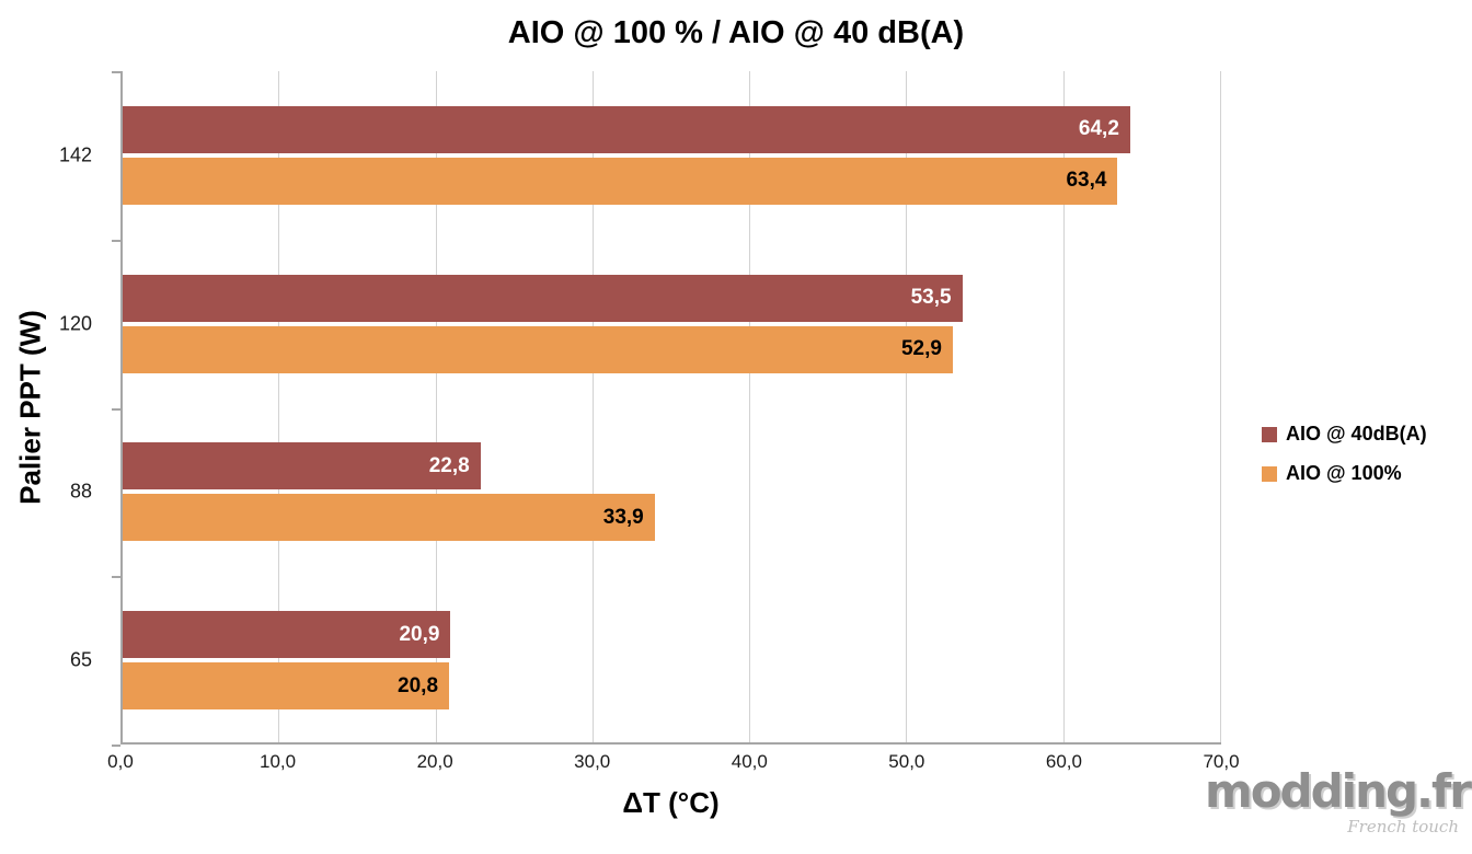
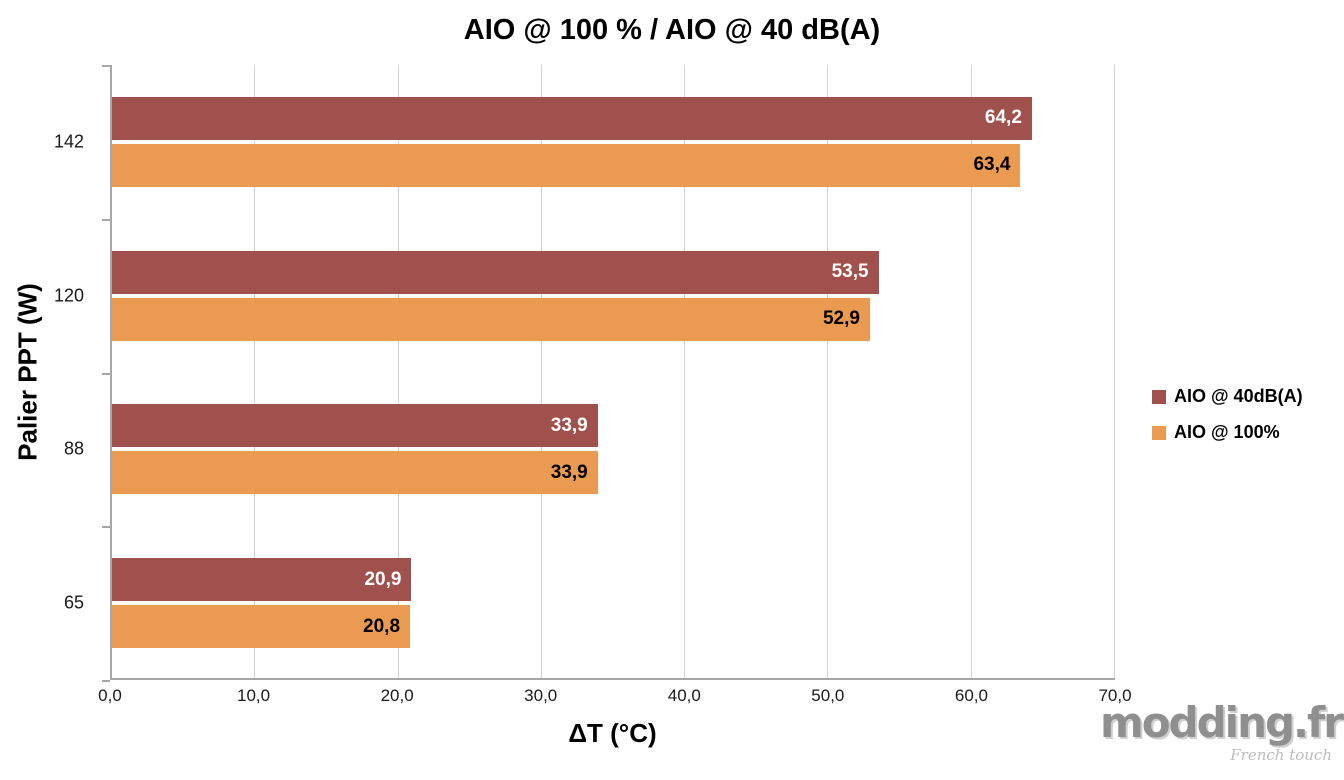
AIO @ 40dB(A)/88: 22,8 -> 33,9
